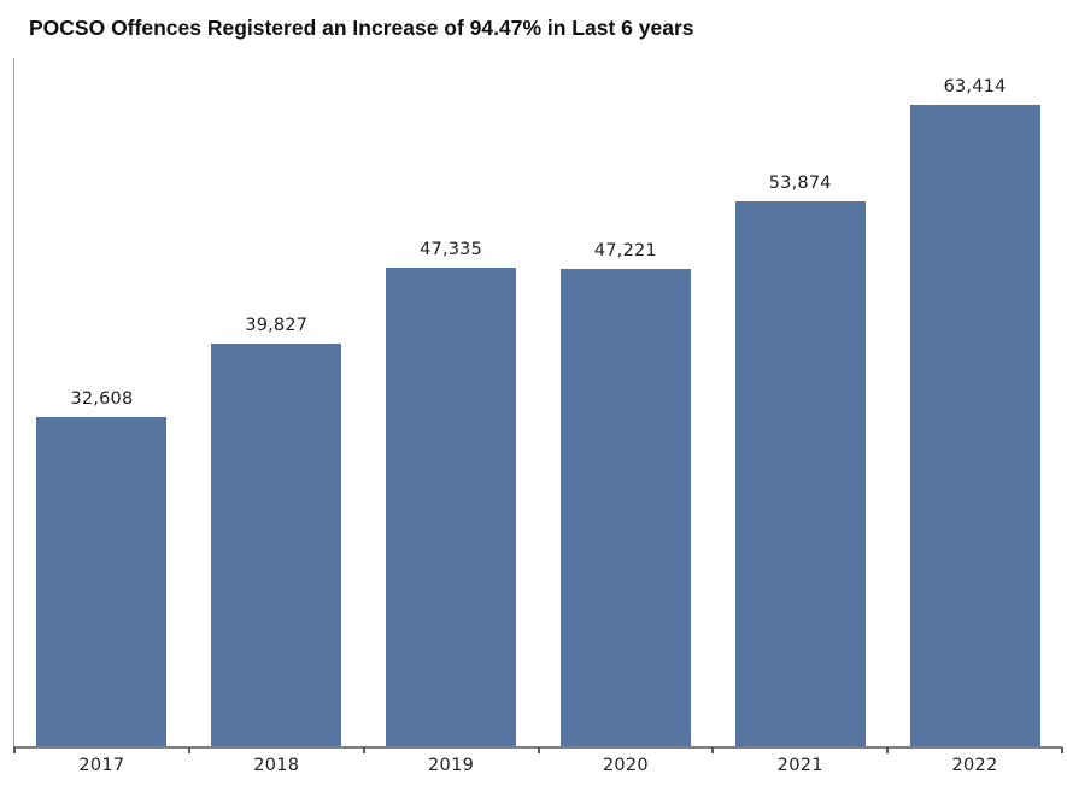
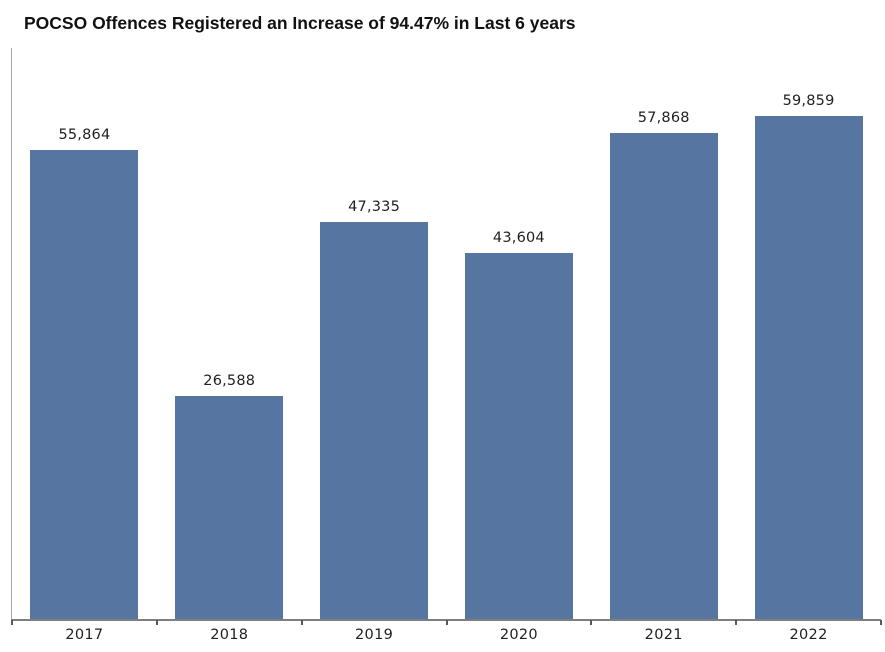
2017: 32,608 -> 55,864
2018: 39,827 -> 26,588
2020: 47,221 -> 43,604
2021: 53,874 -> 57,868
2022: 63,414 -> 59,859
